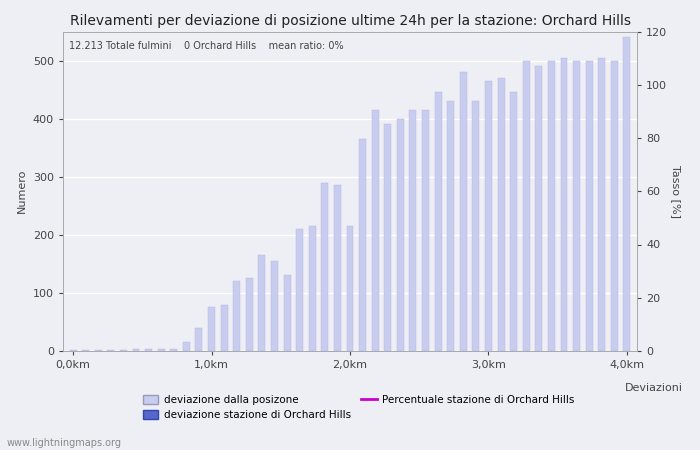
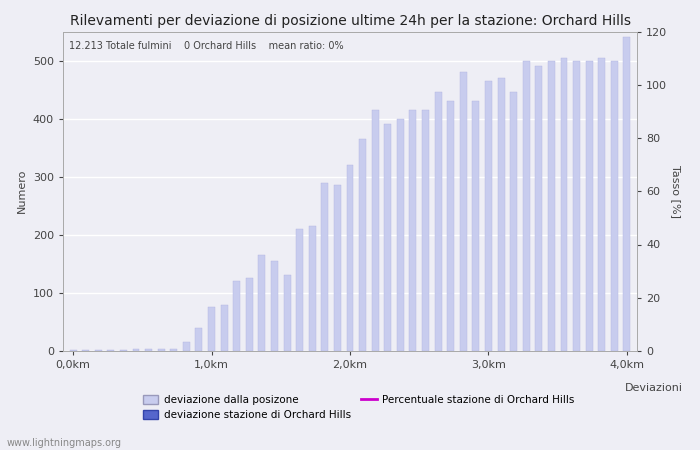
2,0km: 216 -> 320
